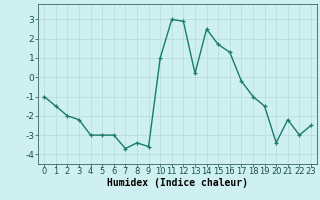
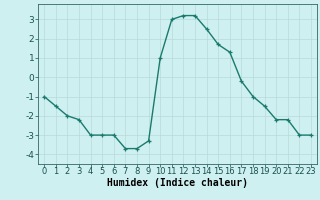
8: -3.4 -> -3.7
9: -3.6 -> -3.3
12: 2.9 -> 3.2
13: 0.2 -> 3.2
20: -3.4 -> -2.2
23: -2.5 -> -3.0
